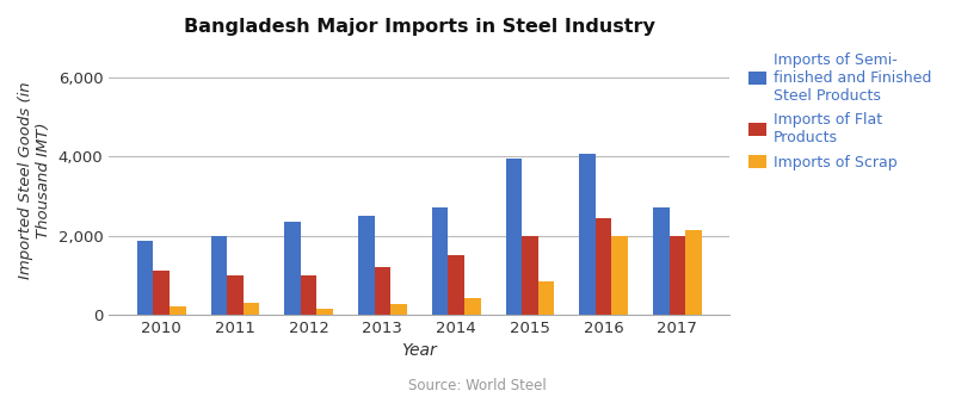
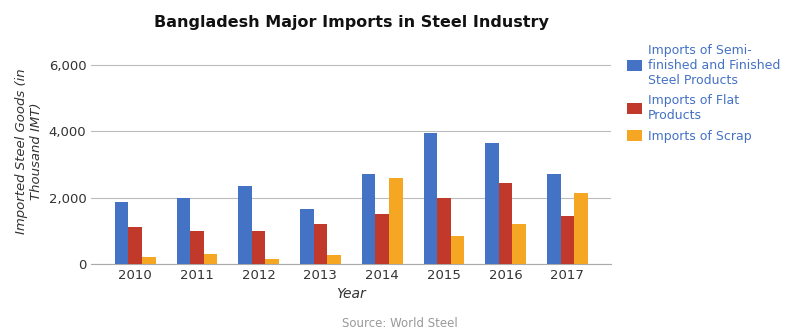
Imports of Semi- finished and Finished Steel Products/2013: 2,500 -> 1,650
Imports of Scrap/2014: 420 -> 2,600
Imports of Semi- finished and Finished Steel Products/2016: 4,050 -> 3,650
Imports of Scrap/2016: 2,000 -> 1,200
Imports of Flat Products/2017: 2,000 -> 1,450
